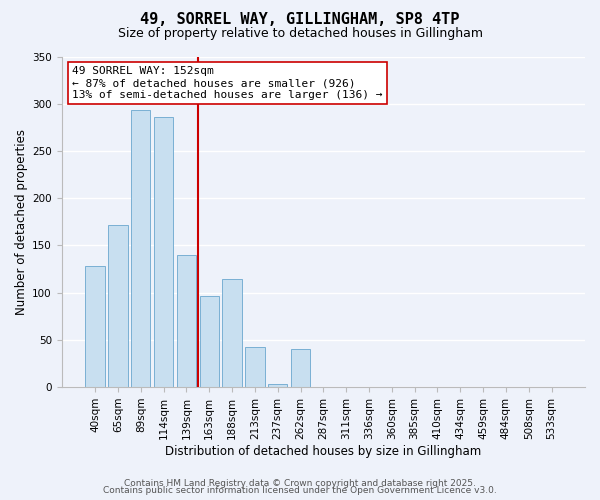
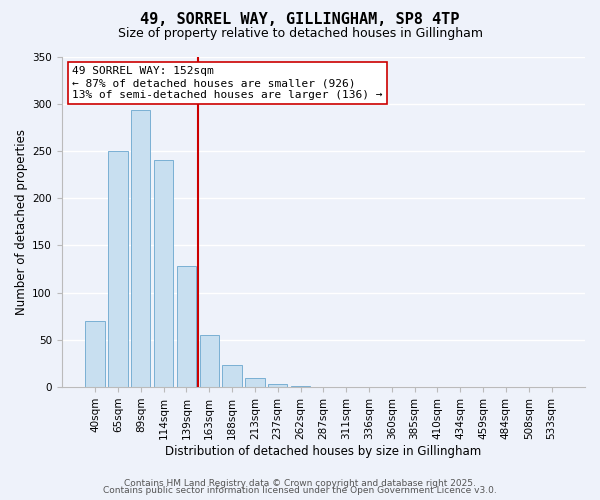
40sqm: 128 -> 70
65sqm: 172 -> 250
114sqm: 286 -> 240
139sqm: 140 -> 128
163sqm: 96 -> 55
188sqm: 114 -> 23
213sqm: 42 -> 10
262sqm: 40 -> 1
